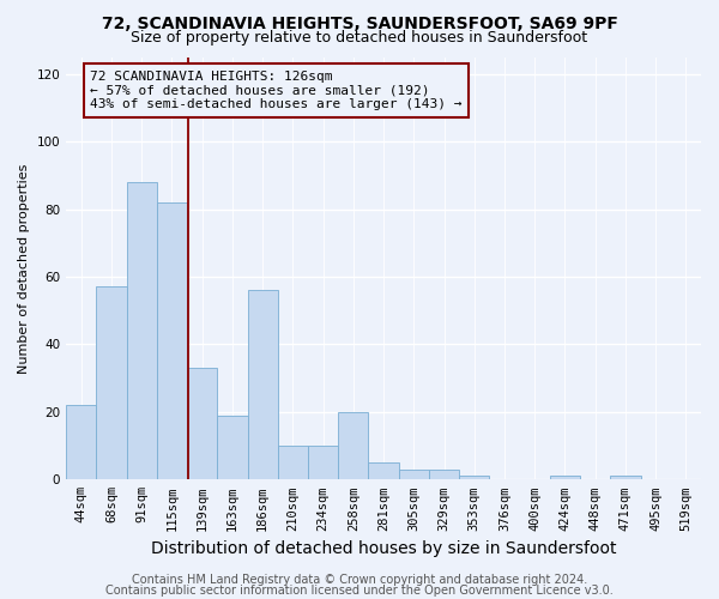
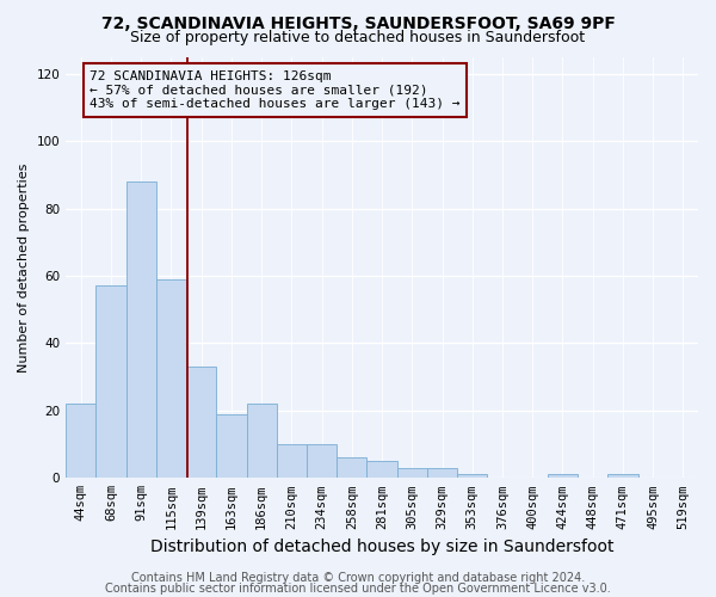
115sqm: 82 -> 59
186sqm: 56 -> 22
258sqm: 20 -> 6
